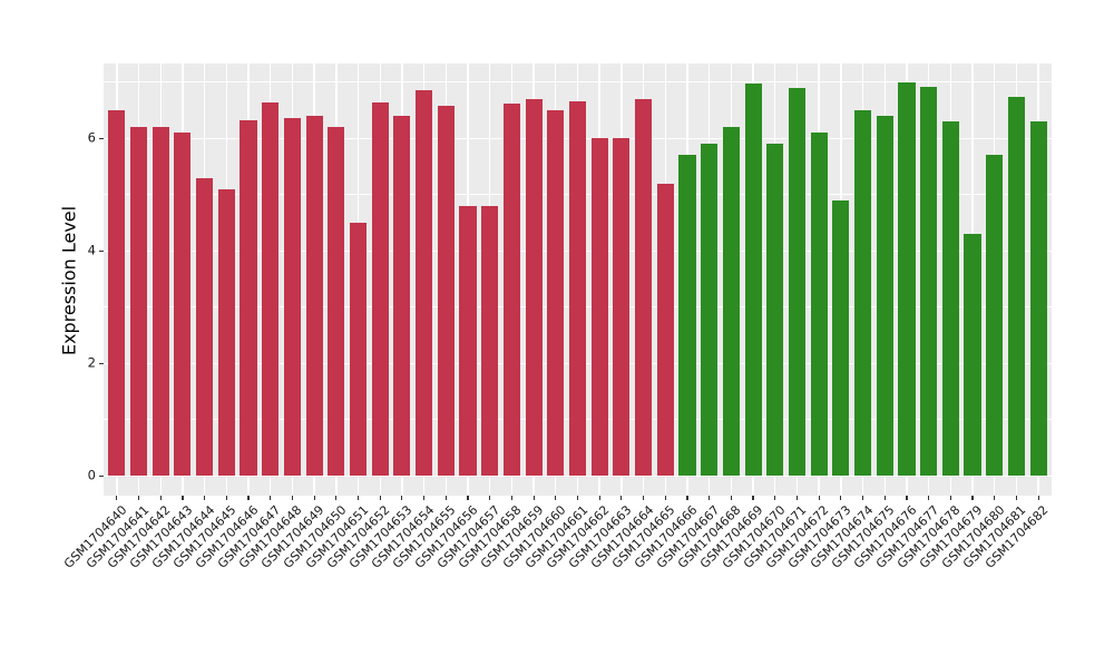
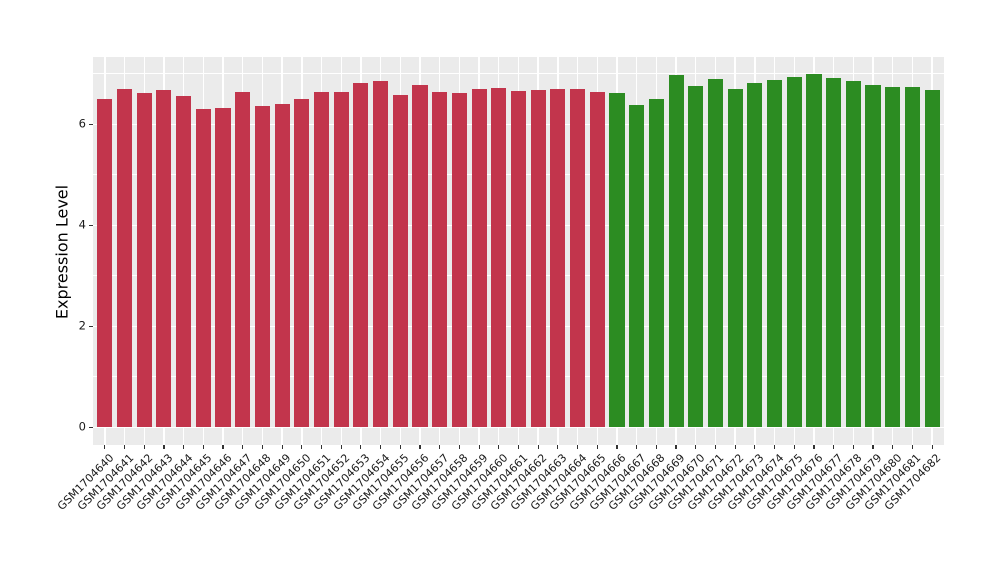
GSM1704641: 6.2 -> 6.7
GSM1704642: 6.2 -> 6.6
GSM1704643: 6.1 -> 6.7
GSM1704644: 5.3 -> 6.6
GSM1704645: 5.1 -> 6.3
GSM1704650: 6.2 -> 6.5
GSM1704651: 4.5 -> 6.6
GSM1704653: 6.4 -> 6.8
GSM1704656: 4.8 -> 6.8
GSM1704657: 4.8 -> 6.6
GSM1704660: 6.5 -> 6.7
GSM1704662: 6.0 -> 6.7
GSM1704663: 6.0 -> 6.7
GSM1704665: 5.2 -> 6.7
GSM1704666: 5.7 -> 6.6
GSM1704667: 5.9 -> 6.4
GSM1704668: 6.2 -> 6.5
GSM1704670: 5.9 -> 6.8
GSM1704672: 6.1 -> 6.7
GSM1704673: 4.9 -> 6.8
GSM1704674: 6.5 -> 6.9
GSM1704675: 6.4 -> 6.9
GSM1704678: 6.3 -> 6.8
GSM1704679: 4.3 -> 6.8
GSM1704680: 5.7 -> 6.7
GSM1704682: 6.3 -> 6.7
